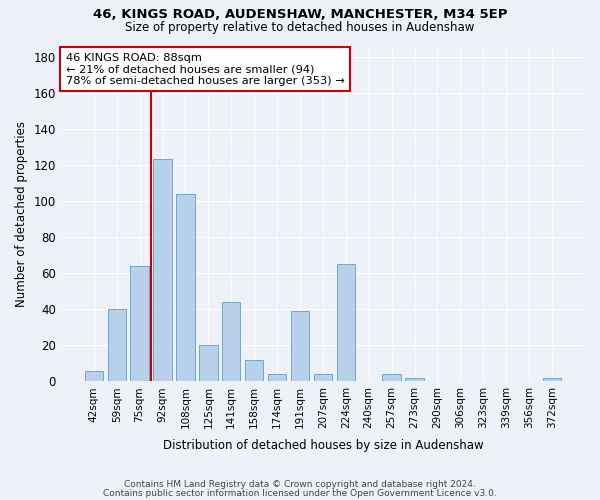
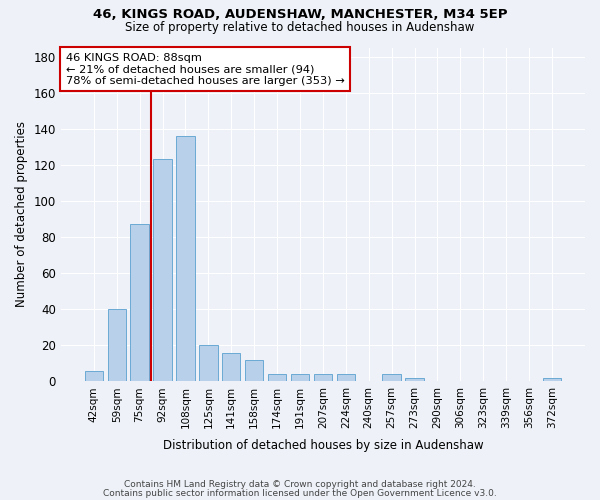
75sqm: 64 -> 87
108sqm: 104 -> 136
141sqm: 44 -> 16
191sqm: 39 -> 4
224sqm: 65 -> 4
